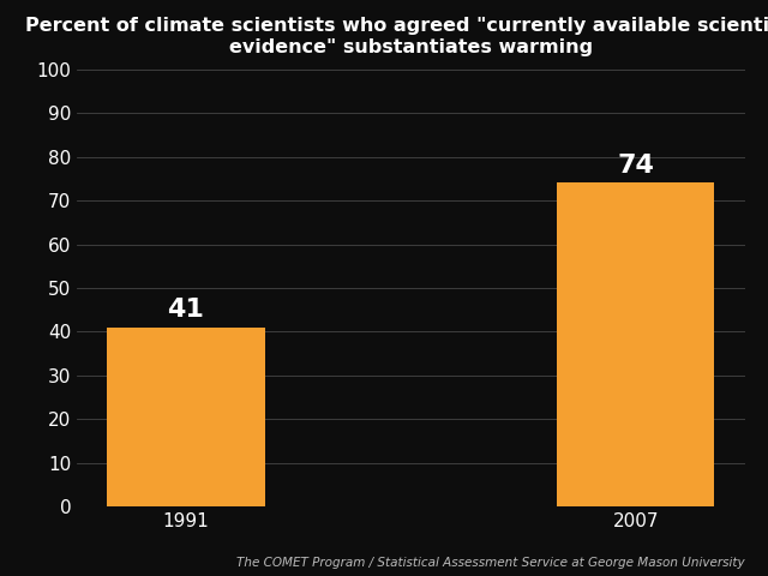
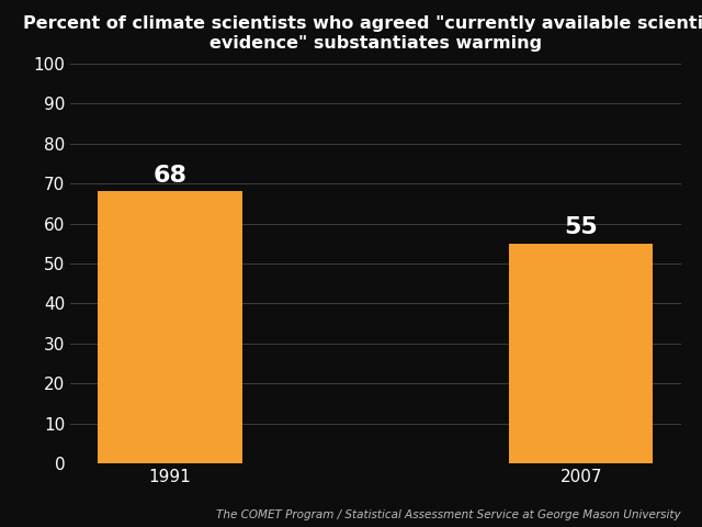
1991: 41 -> 68
2007: 74 -> 55
